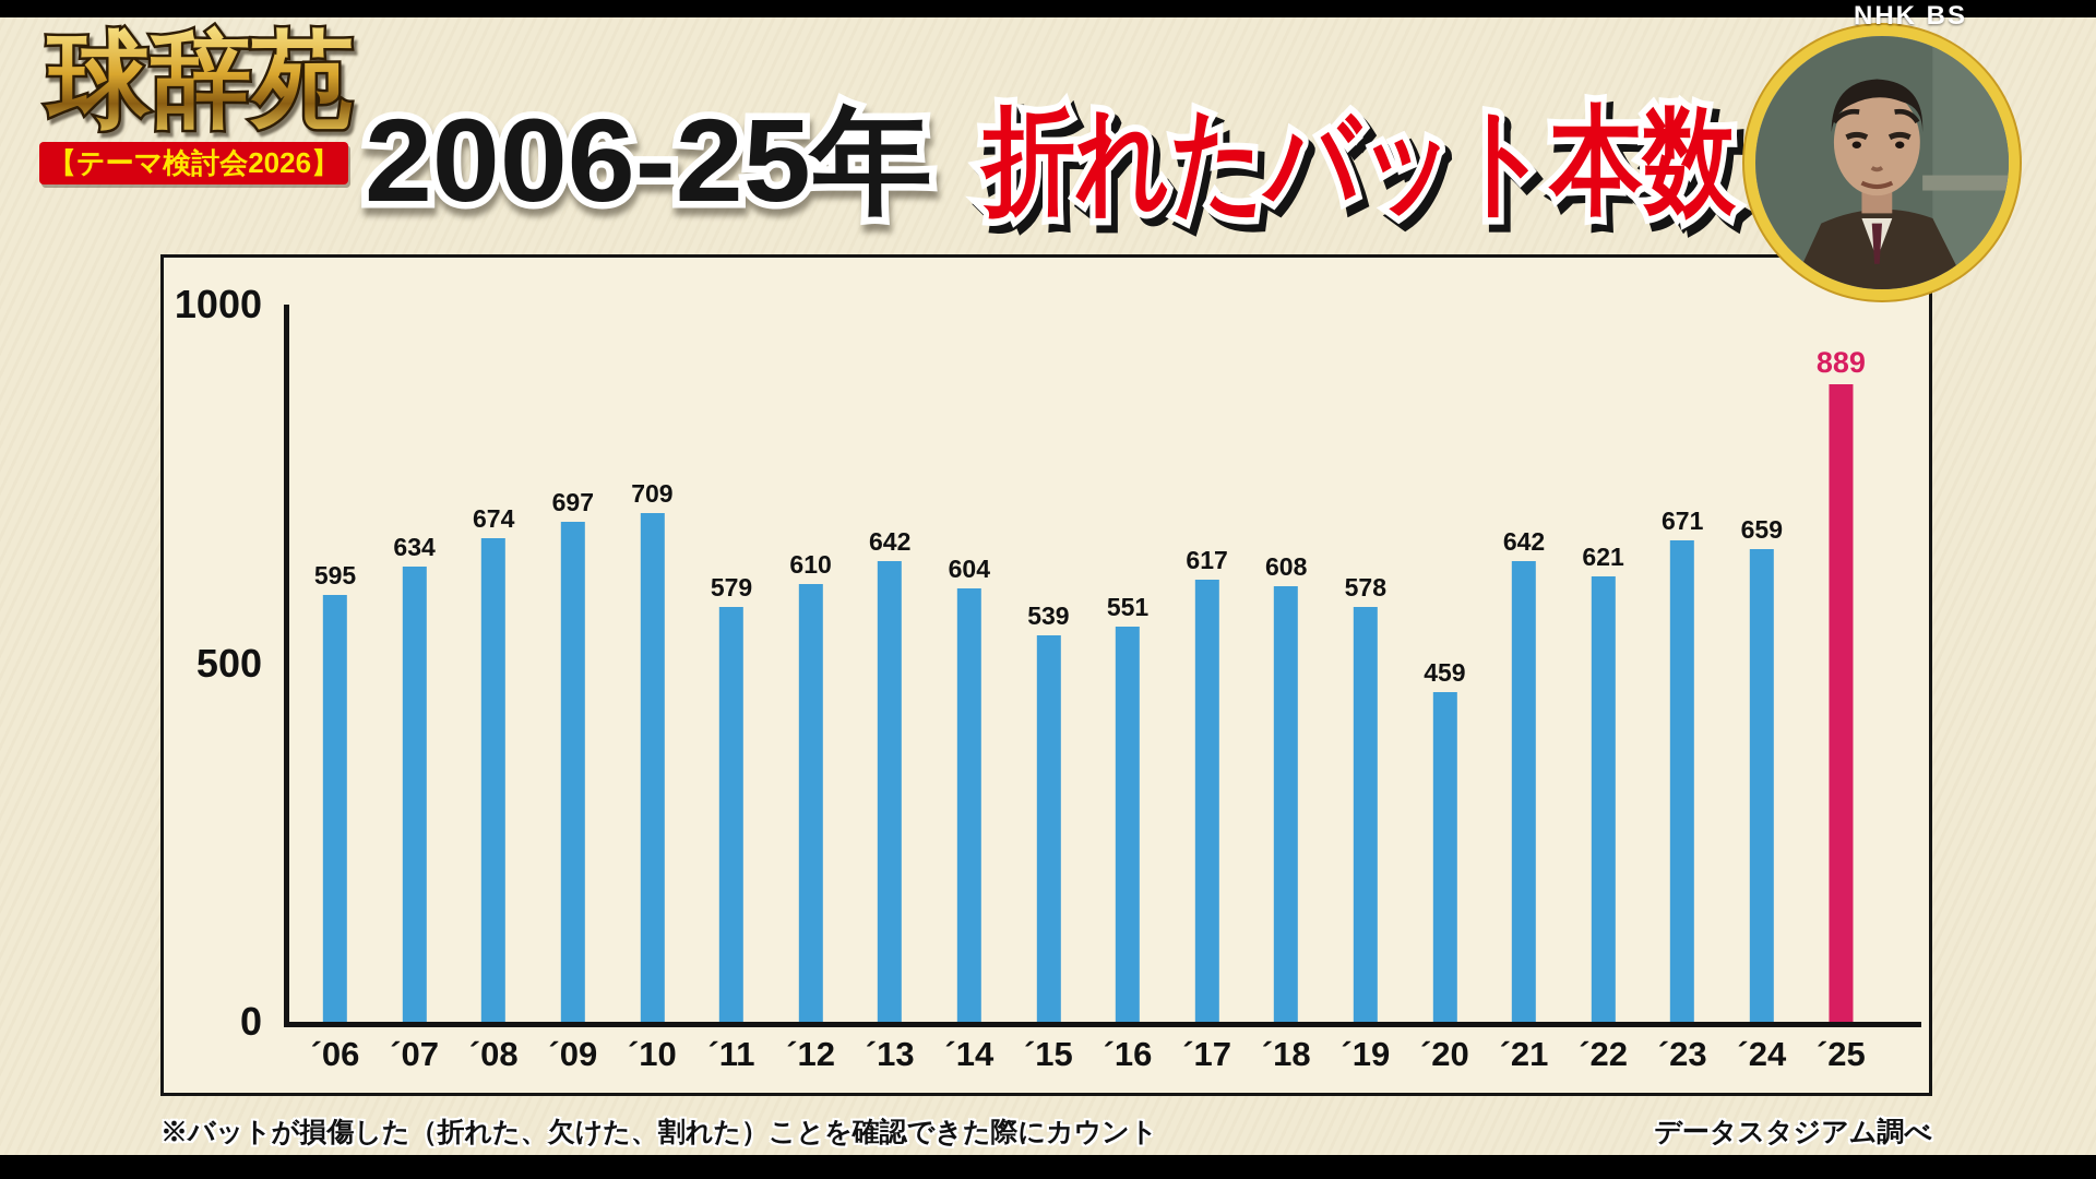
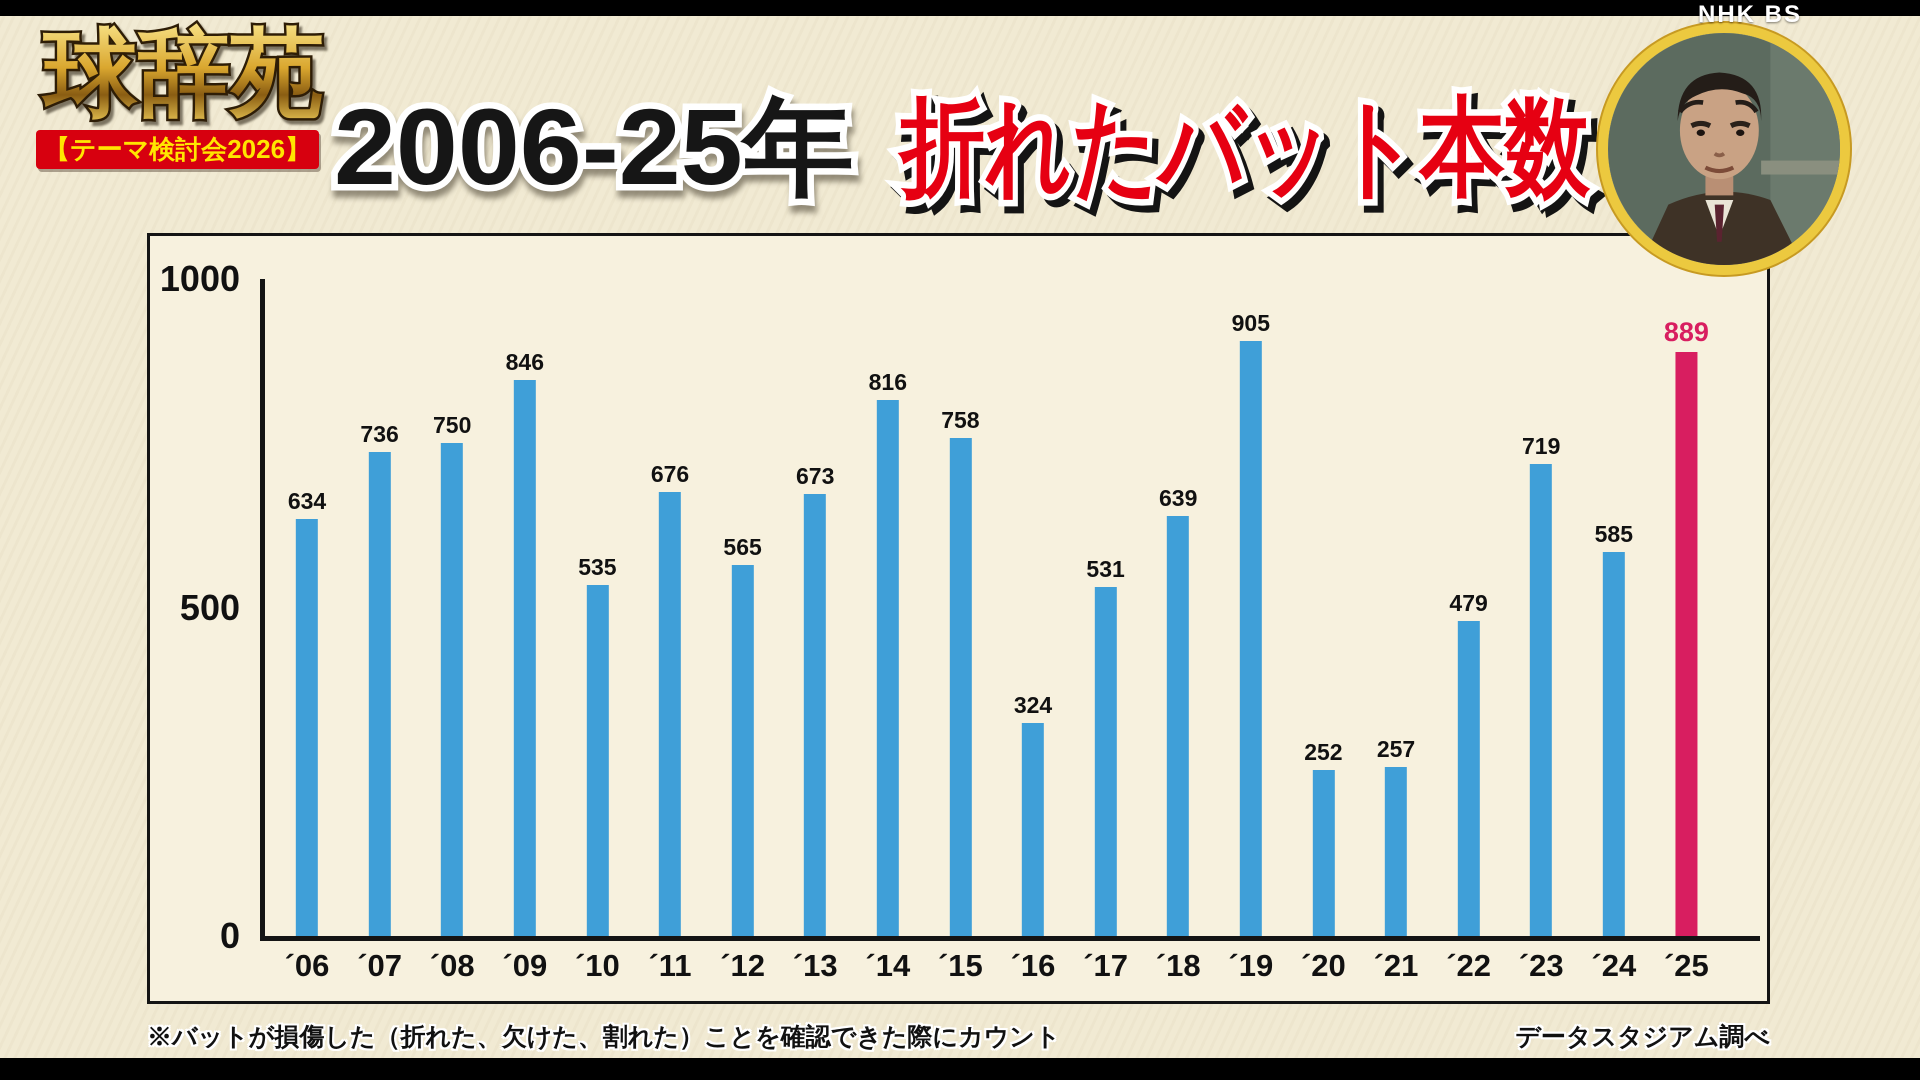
´06: 595 -> 634
´07: 634 -> 736
´08: 674 -> 750
´09: 697 -> 846
´10: 709 -> 535
´11: 579 -> 676
´12: 610 -> 565
´13: 642 -> 673
´14: 604 -> 816
´15: 539 -> 758
´16: 551 -> 324
´17: 617 -> 531
´18: 608 -> 639
´19: 578 -> 905
´20: 459 -> 252
´21: 642 -> 257
´22: 621 -> 479
´23: 671 -> 719
´24: 659 -> 585
